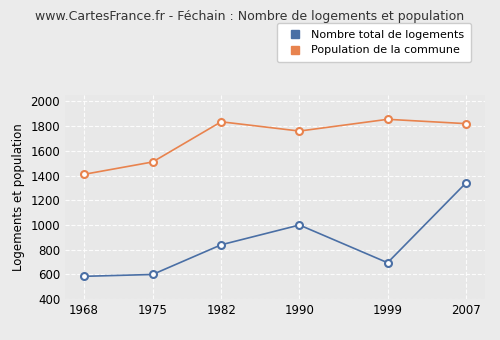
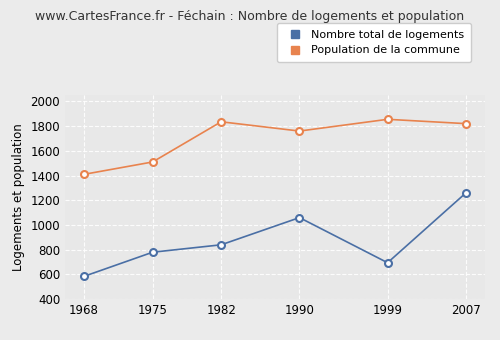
Nombre total de logements/1975: 600 -> 780
Nombre total de logements/1990: 1000 -> 1060
Nombre total de logements/2007: 1340 -> 1260
